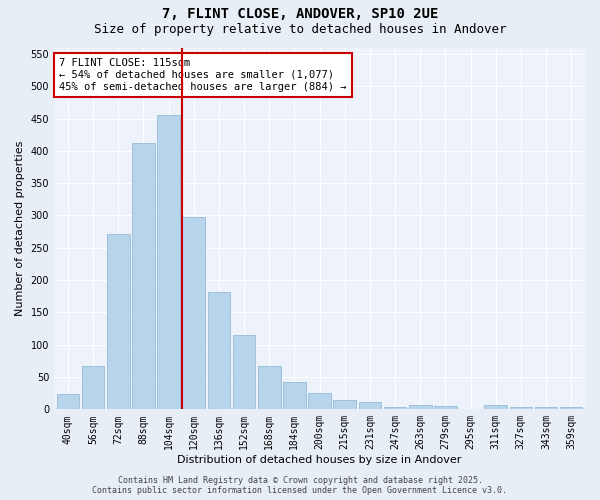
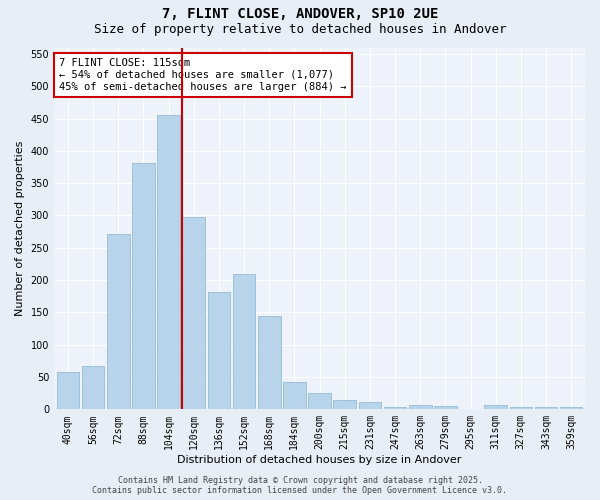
40sqm: 23 -> 58
88sqm: 412 -> 382
152sqm: 115 -> 210
168sqm: 67 -> 144
